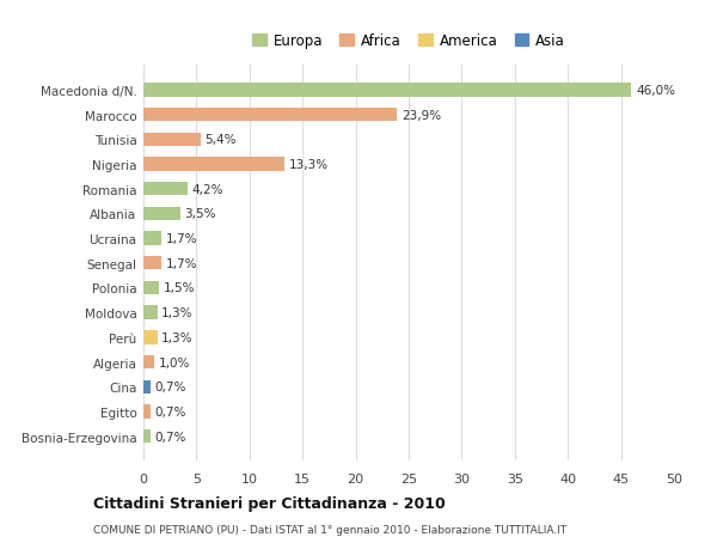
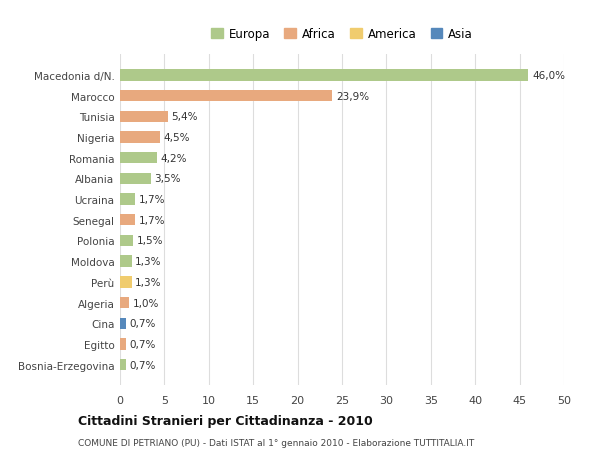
Nigeria: 13,3% -> 4,5%
